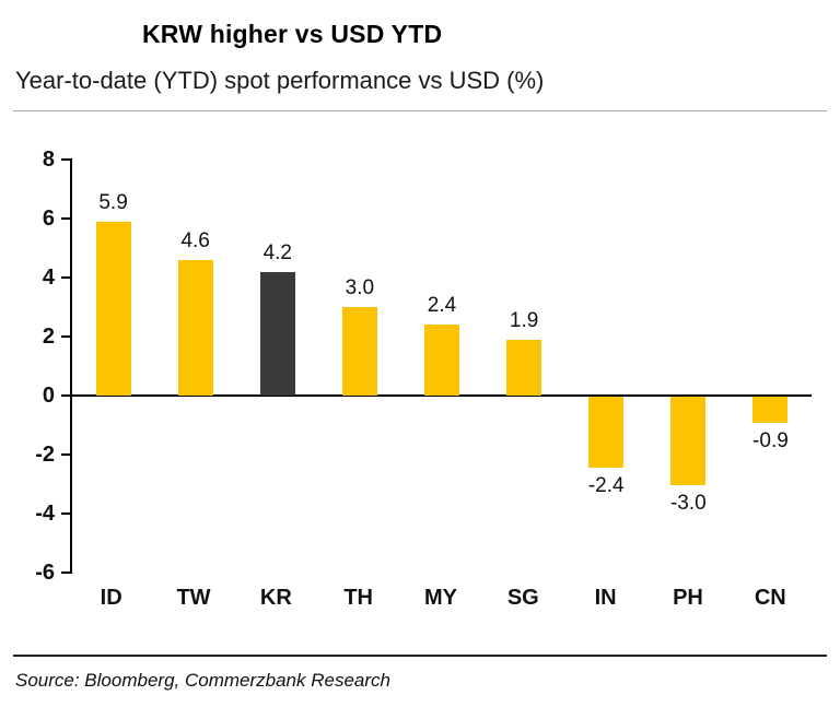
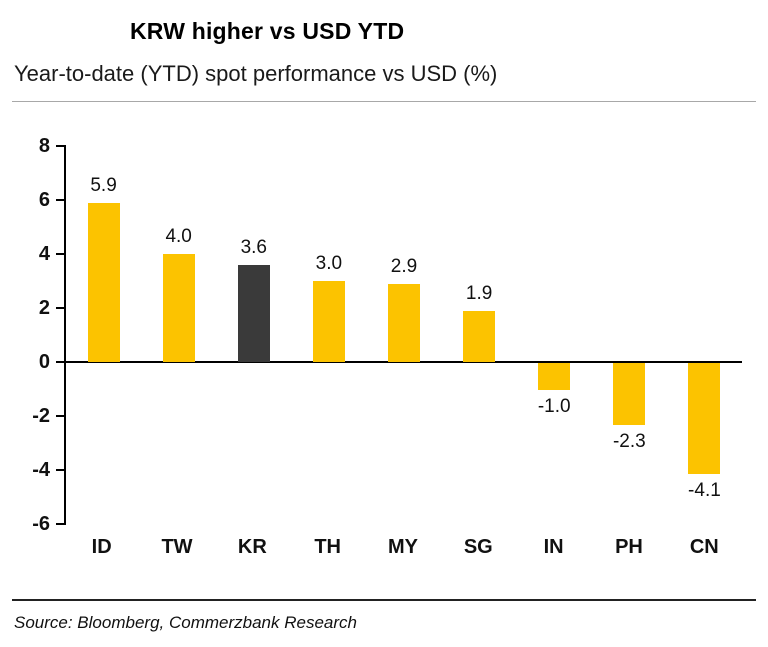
TW: 4.6 -> 4.0
KR: 4.2 -> 3.6
MY: 2.4 -> 2.9
IN: -2.4 -> -1.0
PH: -3.0 -> -2.3
CN: -0.9 -> -4.1
